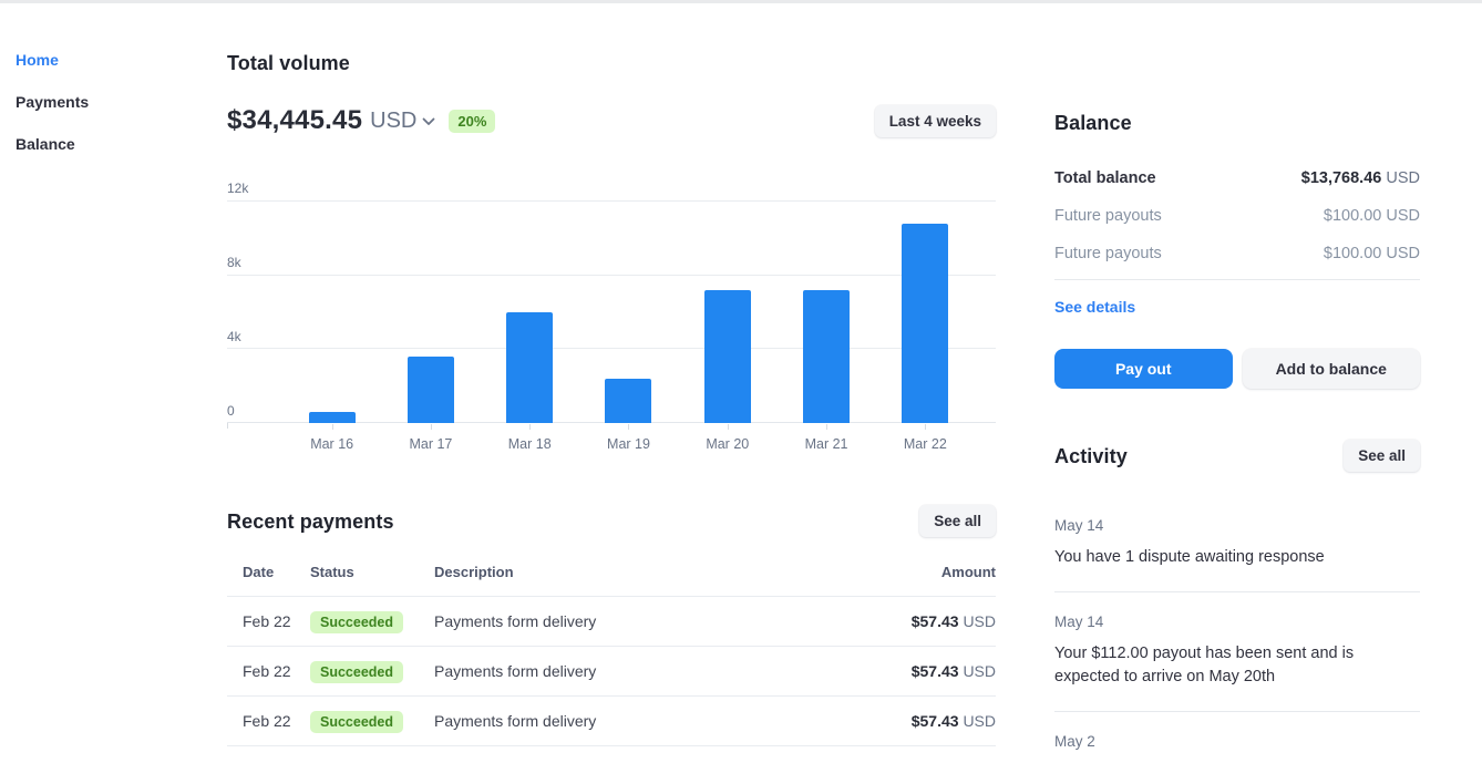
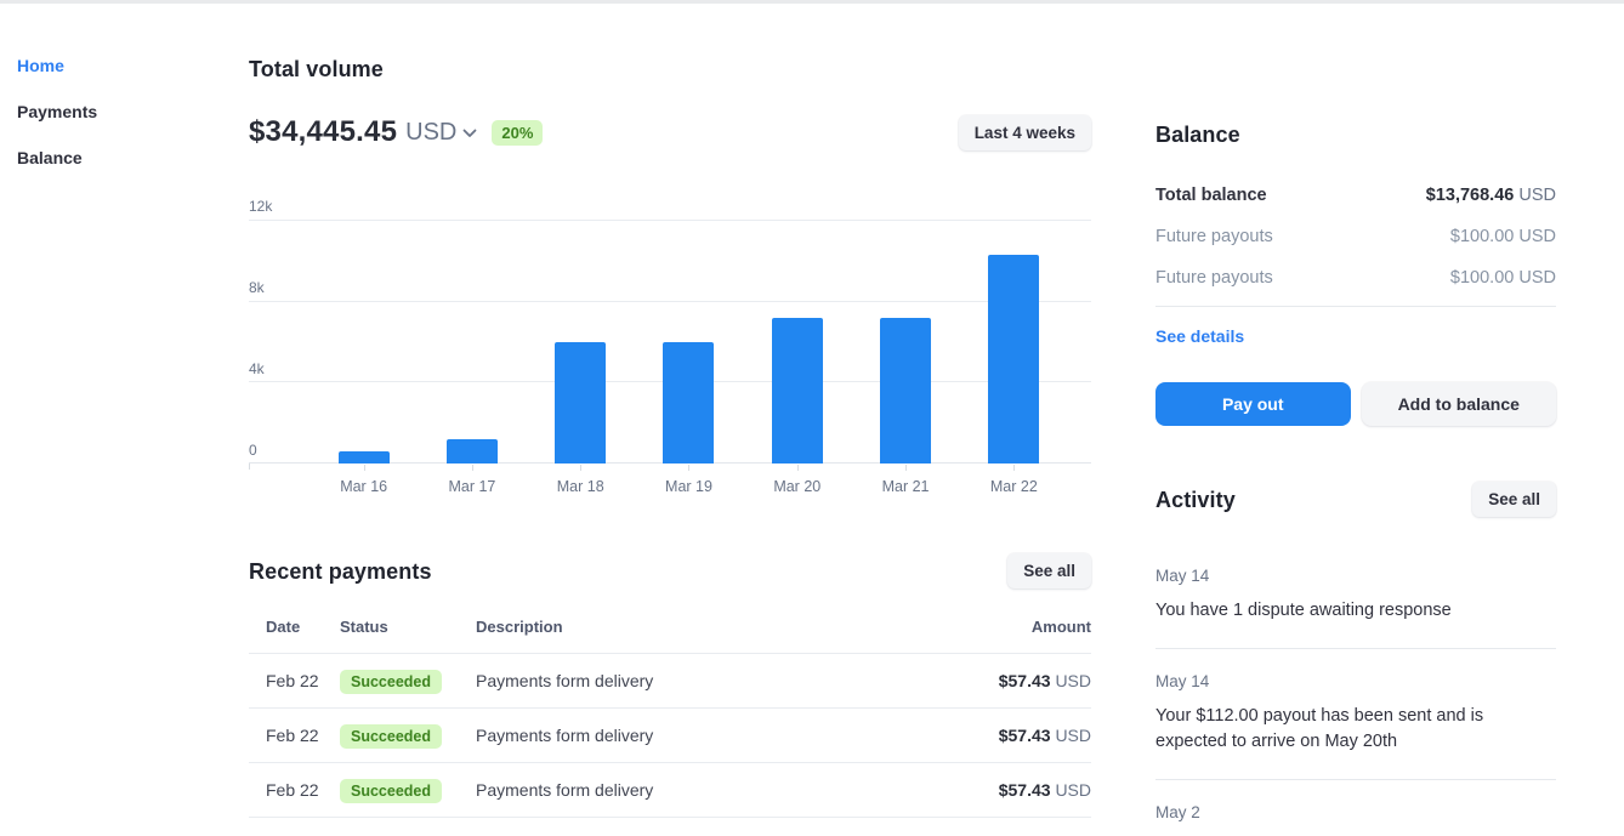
Mar 17: 3.6k -> 1.2k
Mar 19: 2.4k -> 6.0k
Mar 22: 10.8k -> 10.3k
